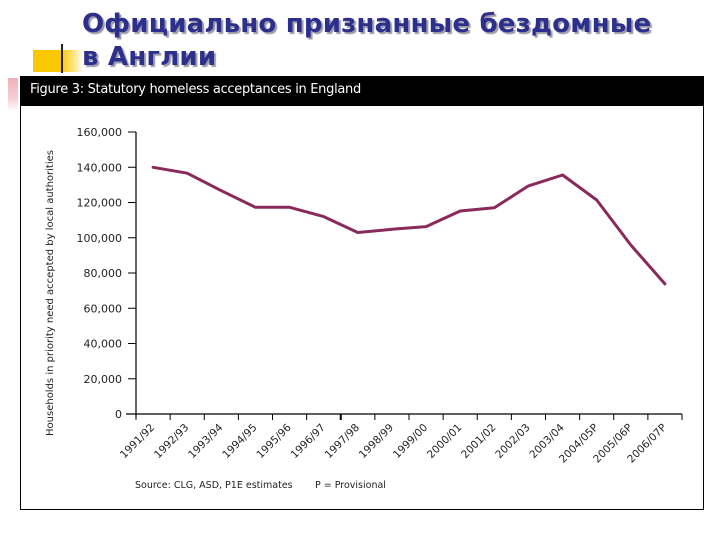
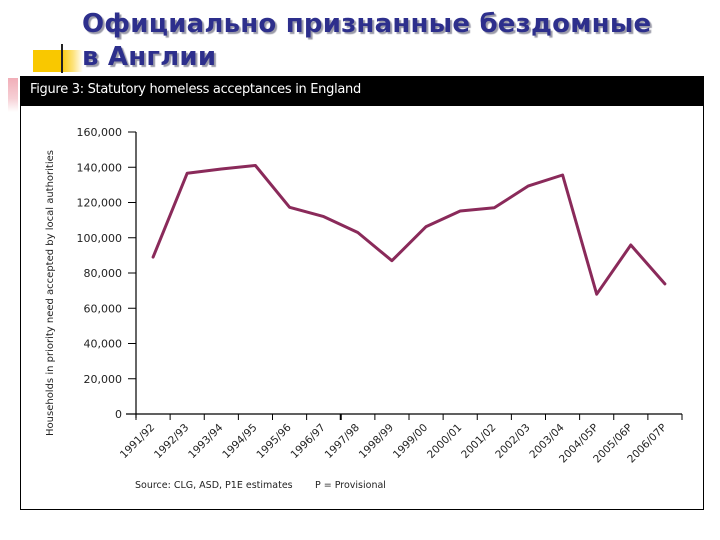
1991/92: 140000 -> 89000
1993/94: 127000 -> 139000
1994/95: 117000 -> 141000
1998/99: 105000 -> 87000
2004/05P: 121000 -> 68000
